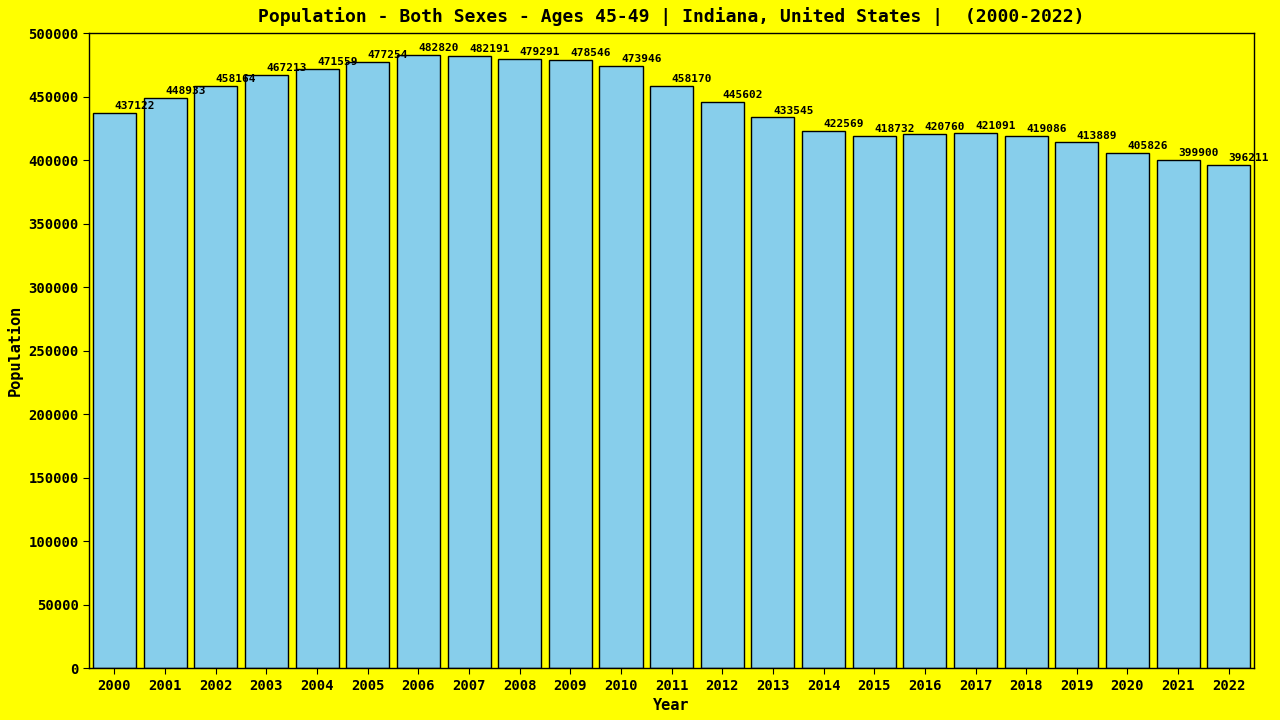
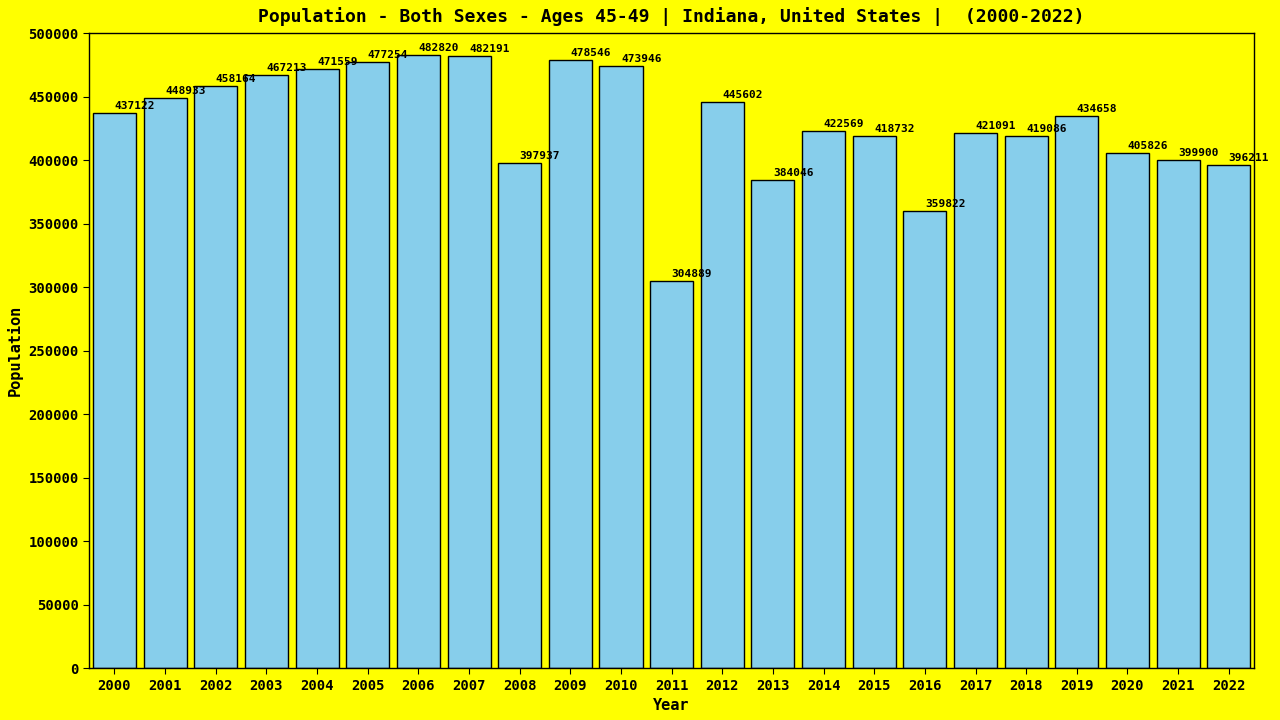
2008: 479291 -> 397937
2011: 458170 -> 304889
2013: 433545 -> 384046
2016: 420760 -> 359822
2019: 413889 -> 434658
